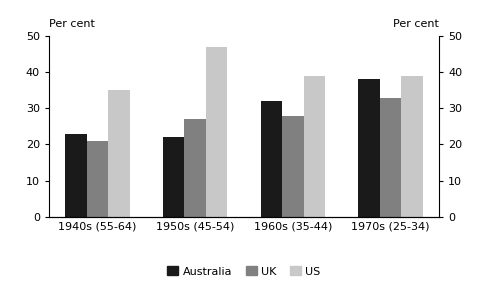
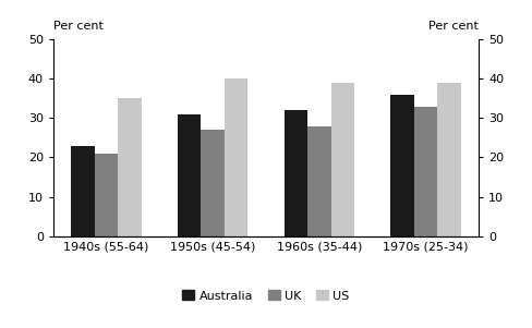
Australia/1950s (45-54): 22 -> 31
US/1950s (45-54): 47 -> 40
Australia/1970s (25-34): 38 -> 36
